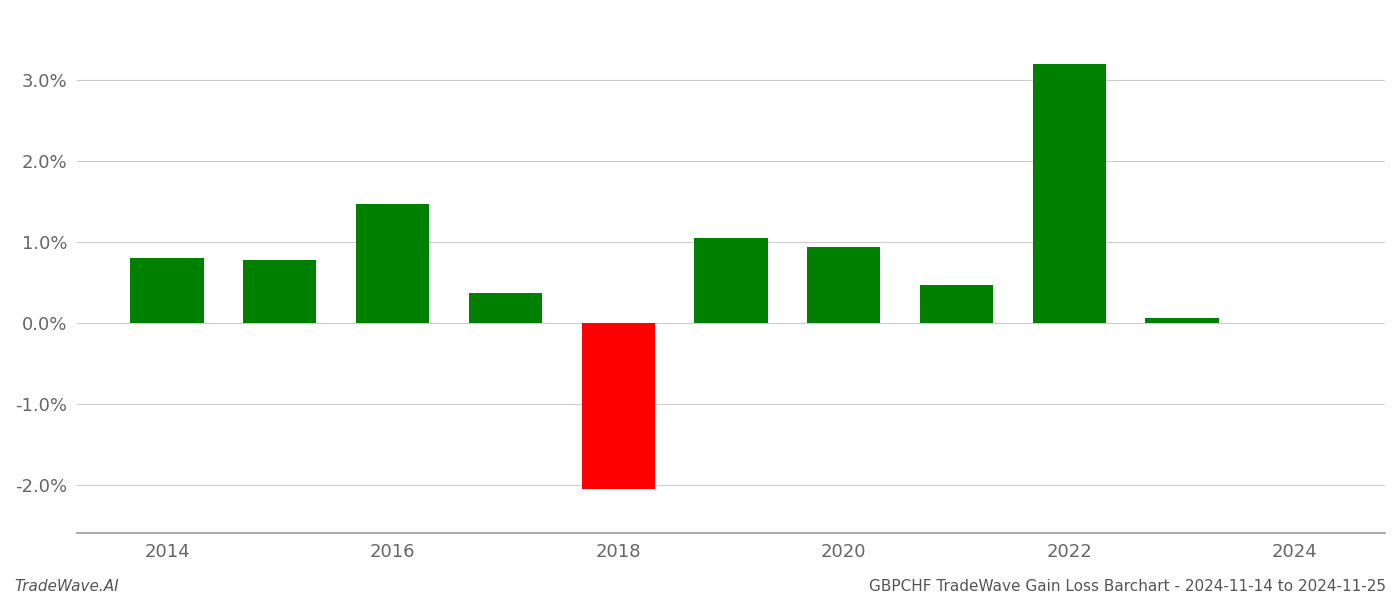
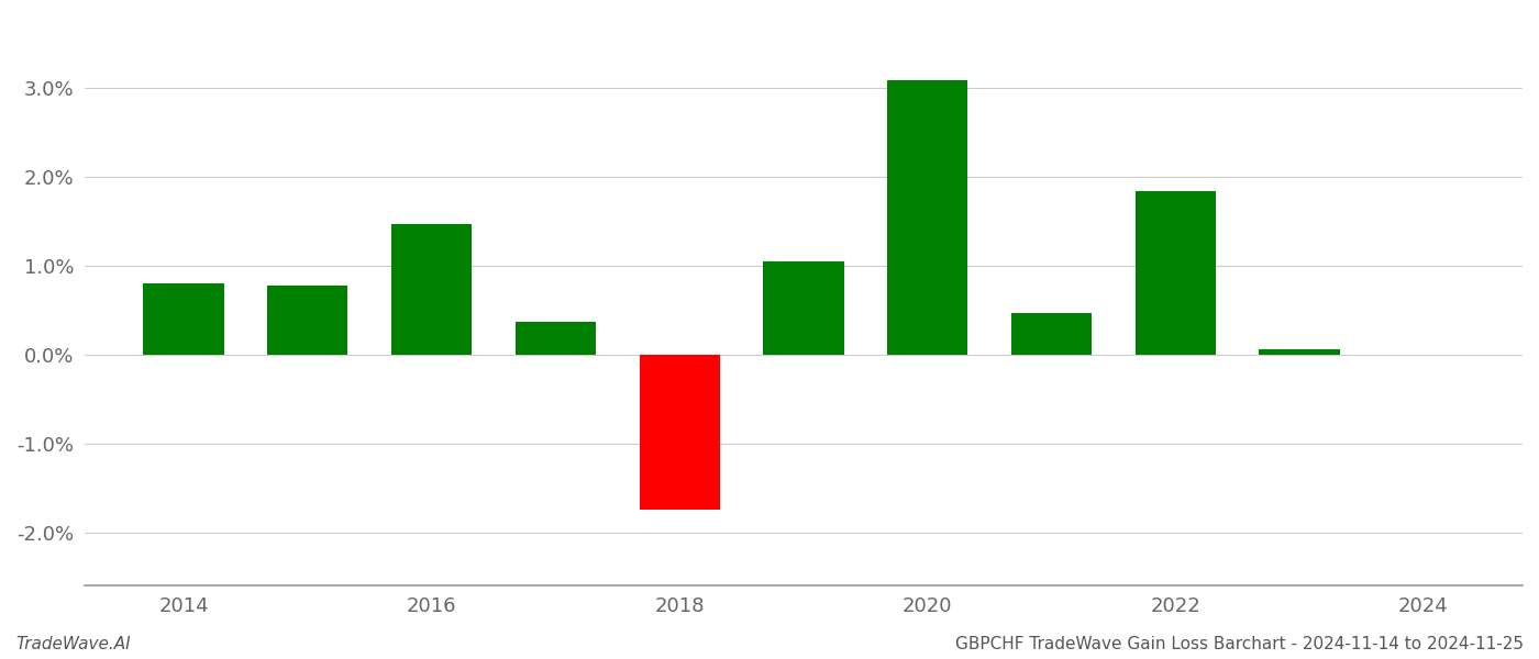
2018: -2.05% -> -1.74%
2020: 0.93% -> 3.08%
2022: 3.20% -> 1.84%
